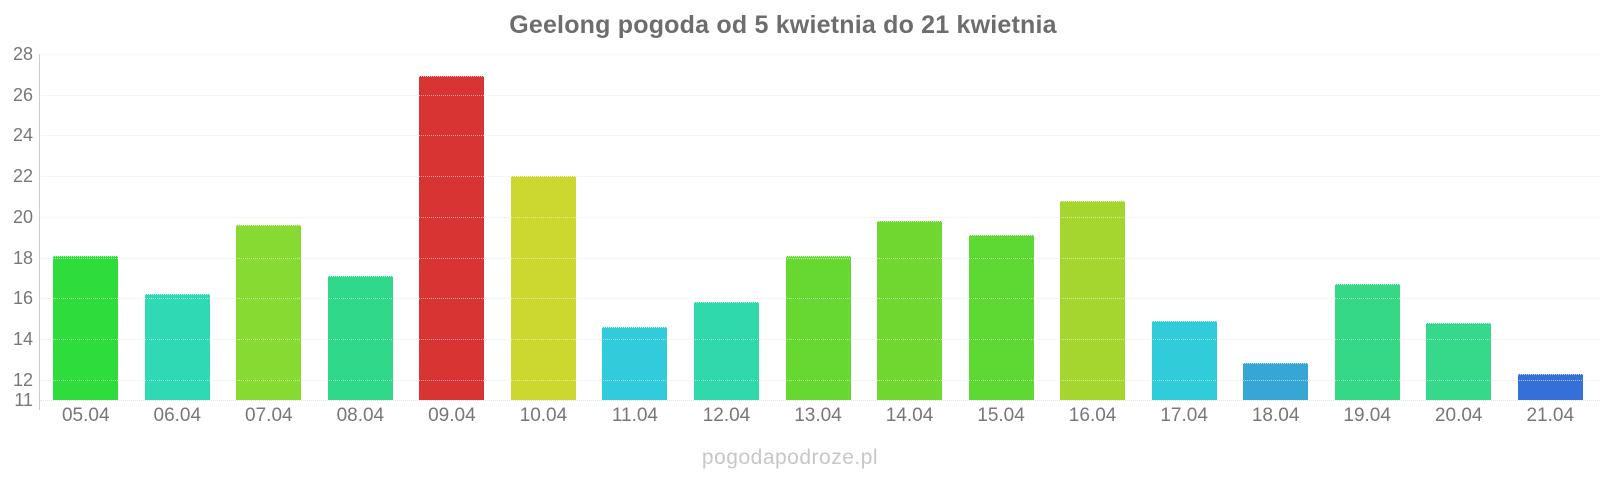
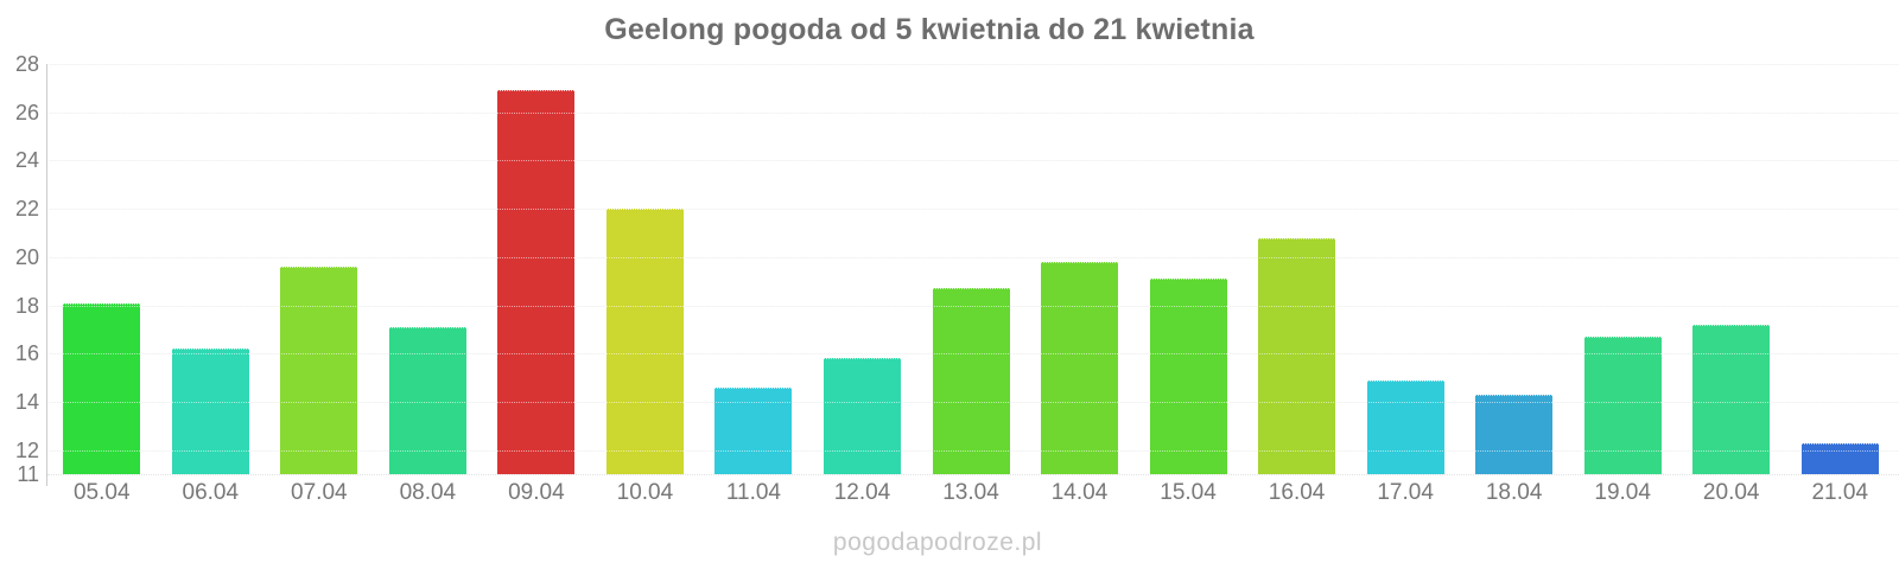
13.04: 18.1 -> 18.7
18.04: 12.8 -> 14.3
20.04: 14.8 -> 17.2
